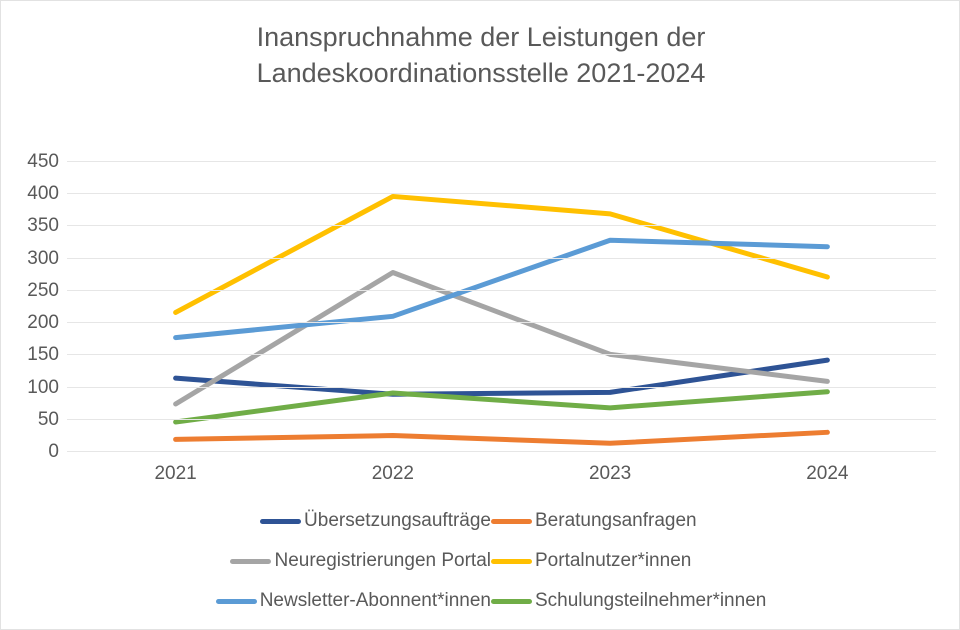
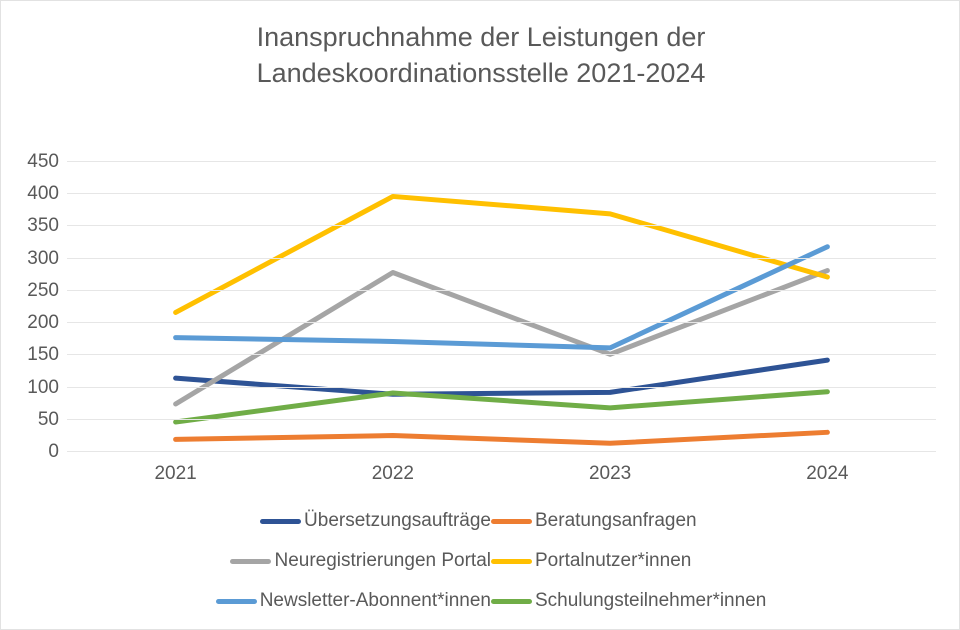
Newsletter-Abonnent*innen/2022: 210 -> 170
Newsletter-Abonnent*innen/2023: 330 -> 160
Neuregistrierungen Portal/2024: 110 -> 280
